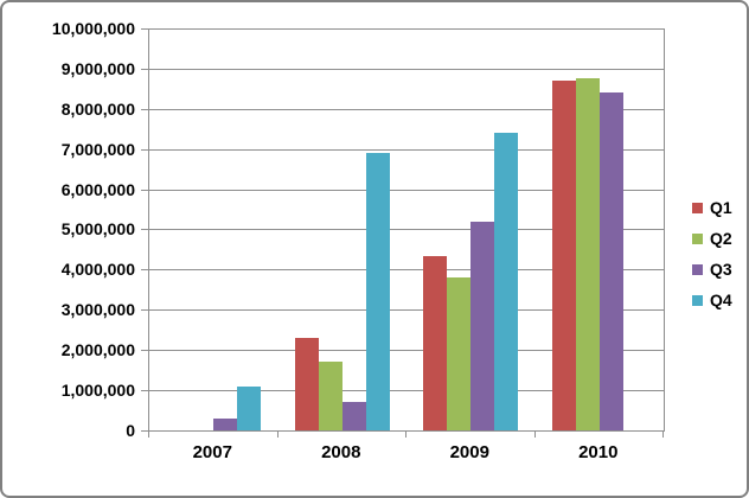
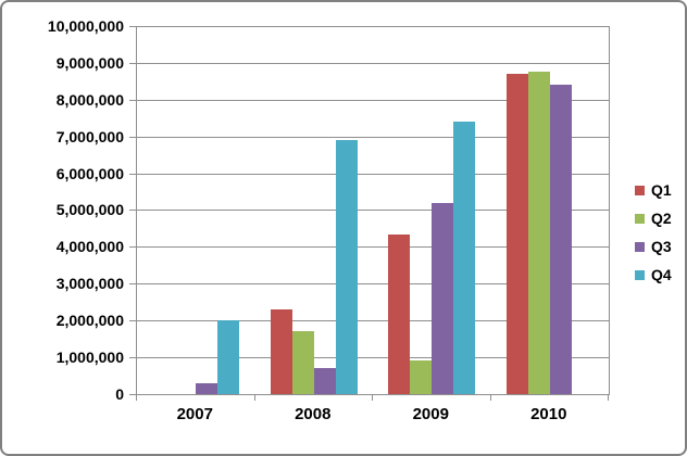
Q4/2007: 1100000 -> 2000000
Q2/2009: 3800000 -> 900000
